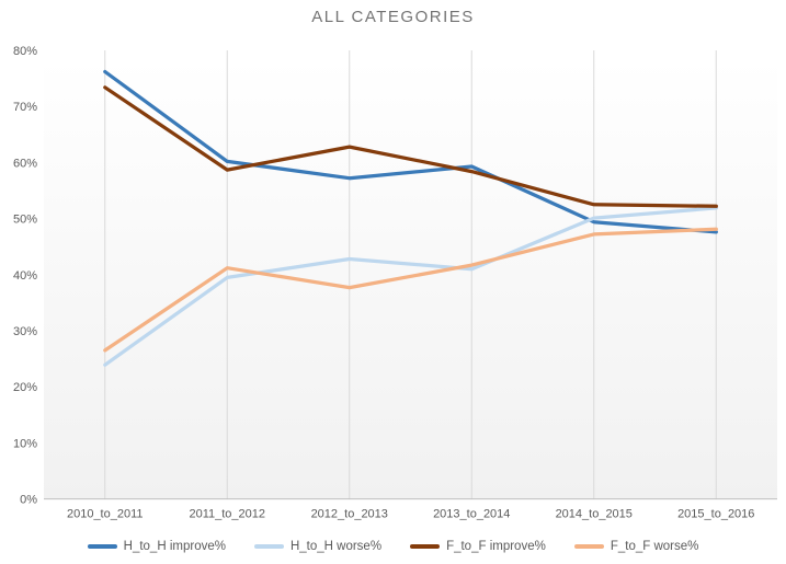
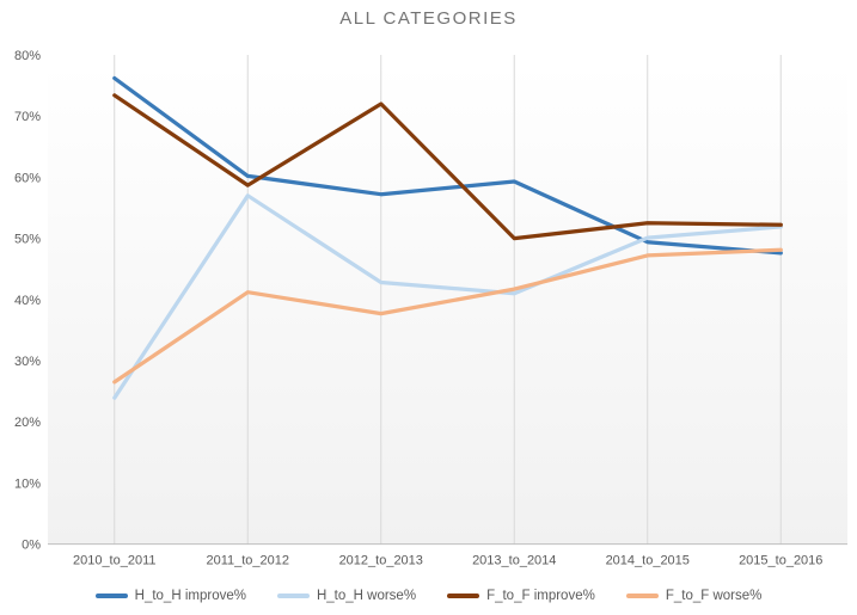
H_to_H worse%/2011_to_2012: 40% -> 57%
F_to_F improve%/2012_to_2013: 63% -> 72%
F_to_F improve%/2013_to_2014: 58% -> 50%
